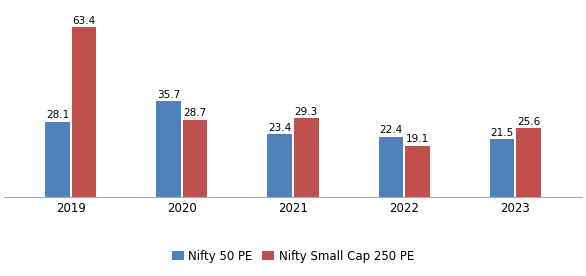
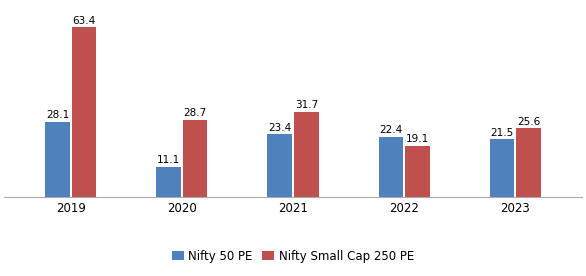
Nifty 50 PE/2020: 35.7 -> 11.1
Nifty Small Cap 250 PE/2021: 29.3 -> 31.7
